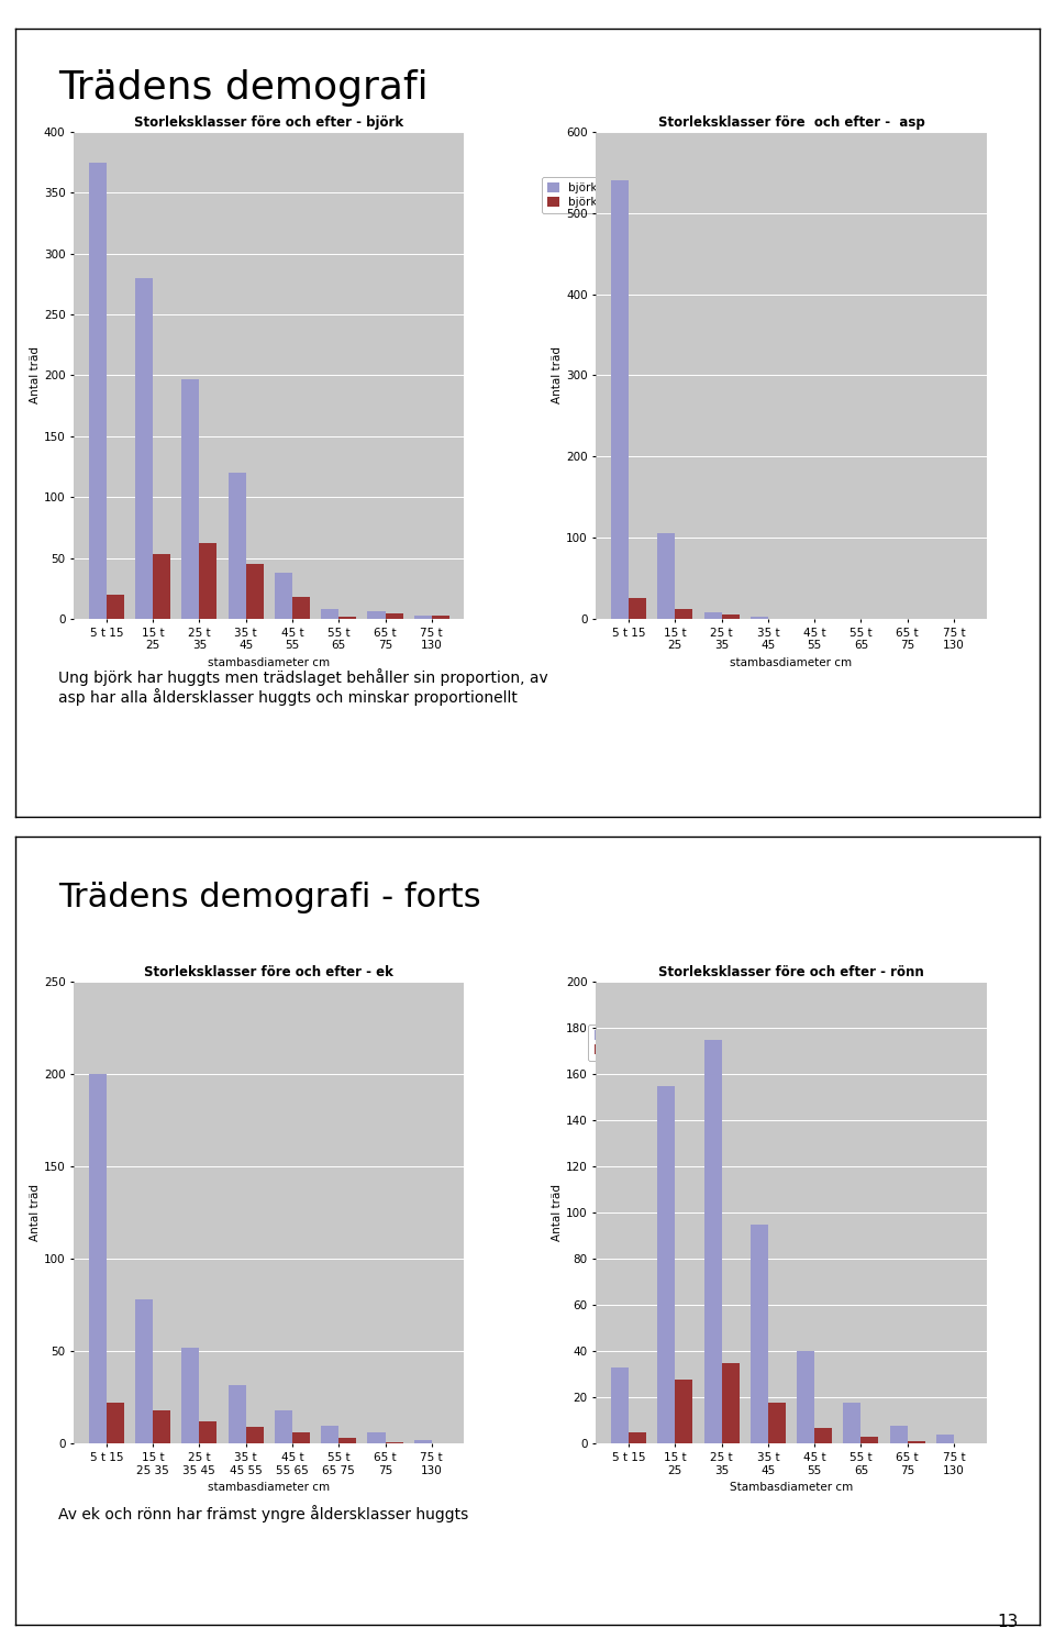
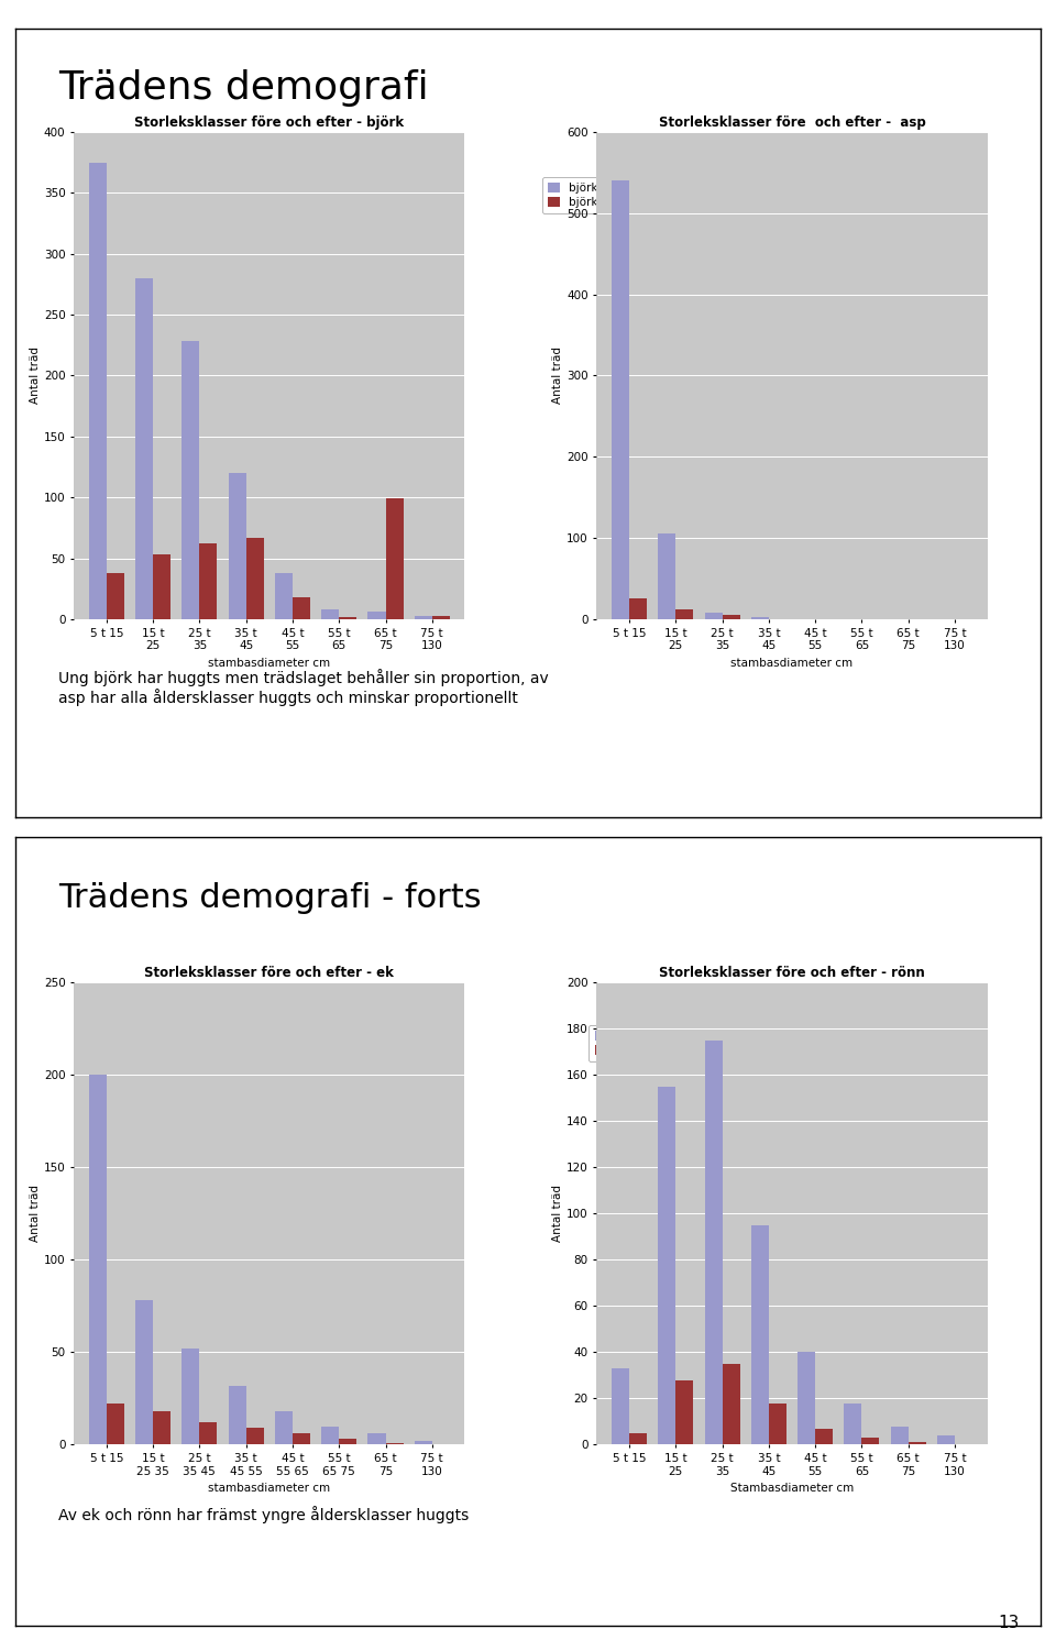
Storleksklasser före och efter - björk/björk efter/5 t 15: 20 -> 38
Storleksklasser före och efter - björk/björk före/25 t 35: 197 -> 228
Storleksklasser före och efter - björk/björk efter/35 t 45: 45 -> 67
Storleksklasser före och efter - björk/björk efter/65 t 75: 4 -> 99
